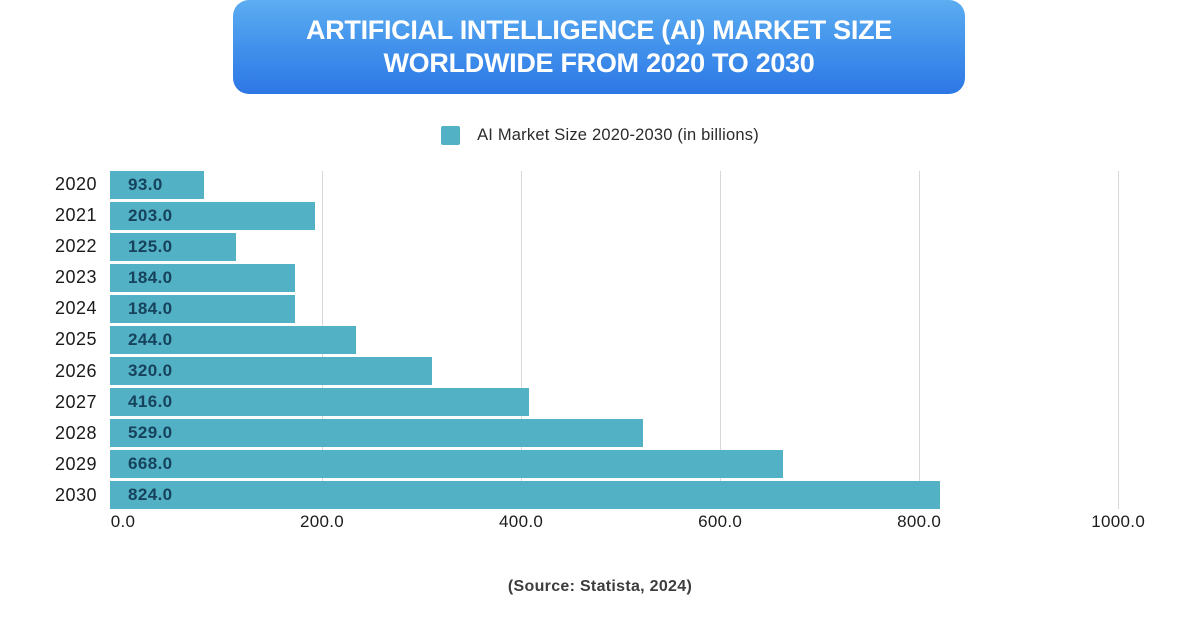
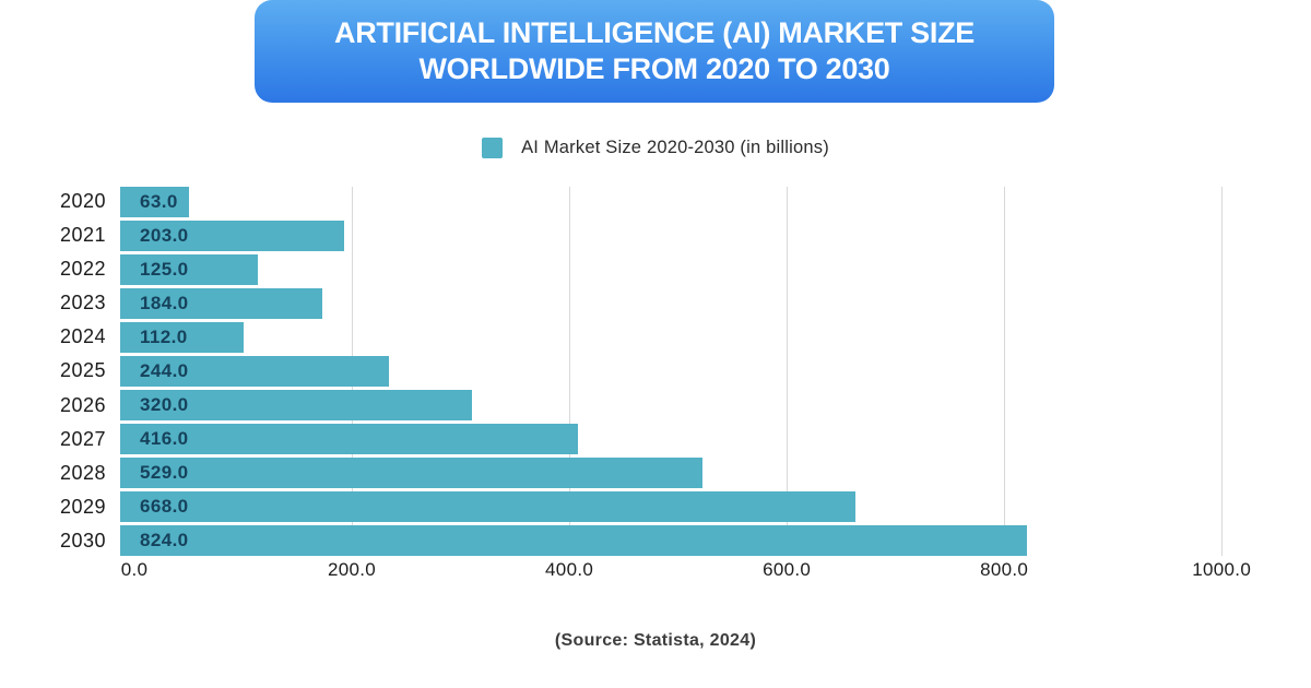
2020: 93.0 -> 63.0
2024: 184.0 -> 112.0
